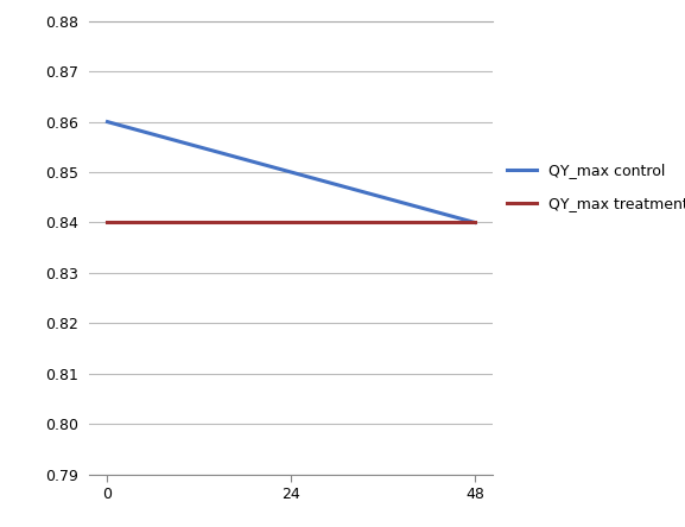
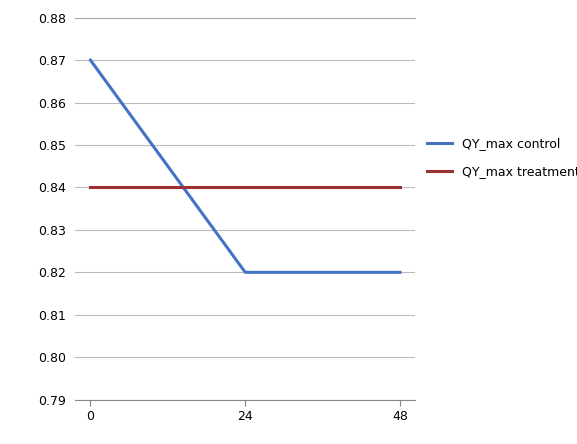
QY_max control/0: 0.86 -> 0.87
QY_max control/24: 0.85 -> 0.82
QY_max control/48: 0.84 -> 0.82
